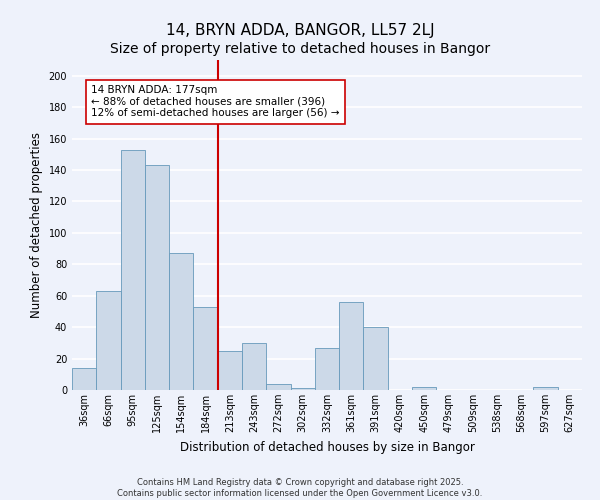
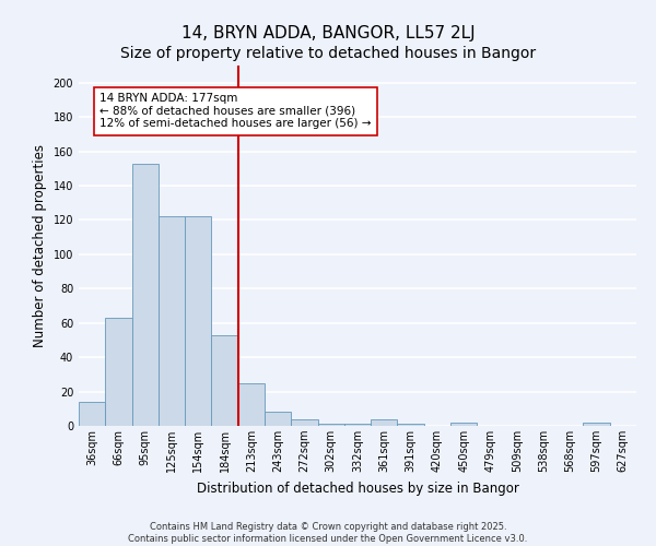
125sqm: 143 -> 122
154sqm: 87 -> 122
243sqm: 30 -> 8
332sqm: 27 -> 1
361sqm: 56 -> 4
391sqm: 40 -> 1
